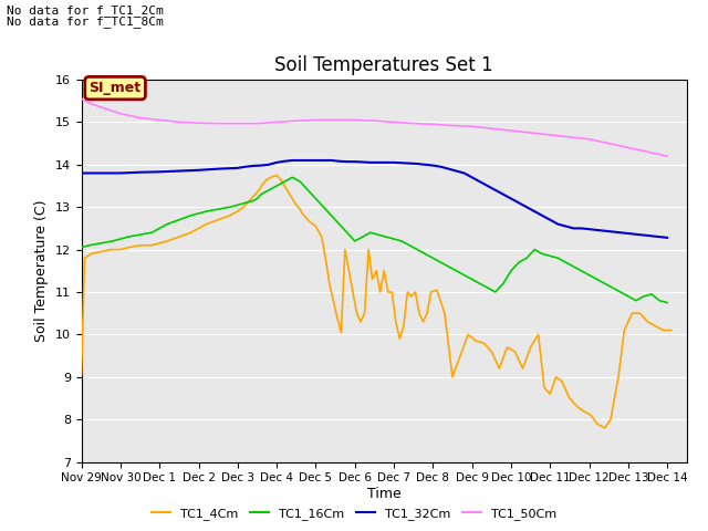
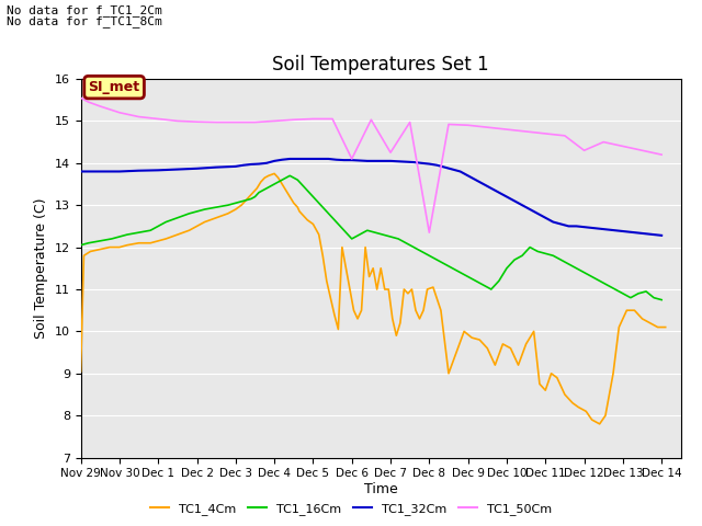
TC1_50Cm/Dec 6: 15.05 -> 14.10
TC1_50Cm/Dec 7: 15.00 -> 14.25
TC1_50Cm/Dec 8: 14.95 -> 12.35
TC1_50Cm/Dec 12: 14.60 -> 14.30
